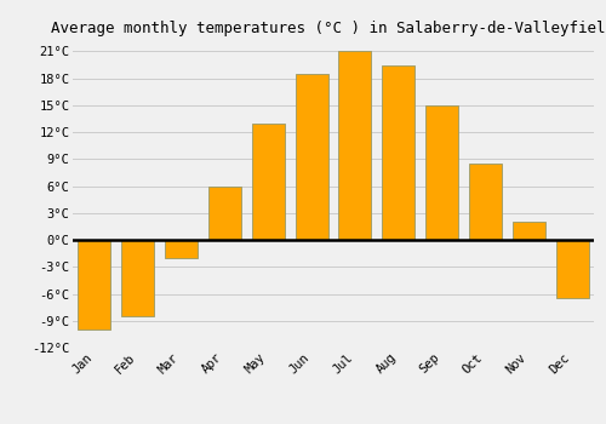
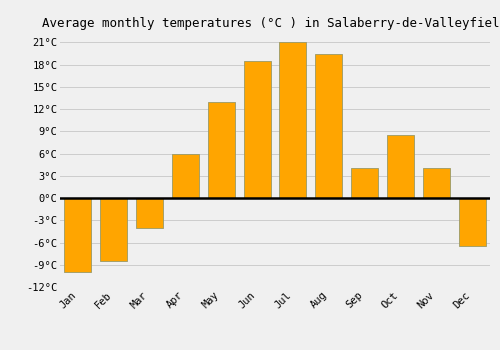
Mar: -2.0°C -> -4.0°C
Sep: 15.0°C -> 4.0°C
Nov: 2.0°C -> 4.0°C
